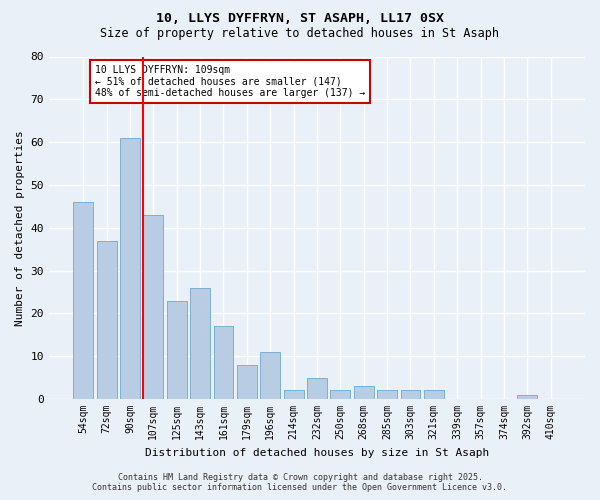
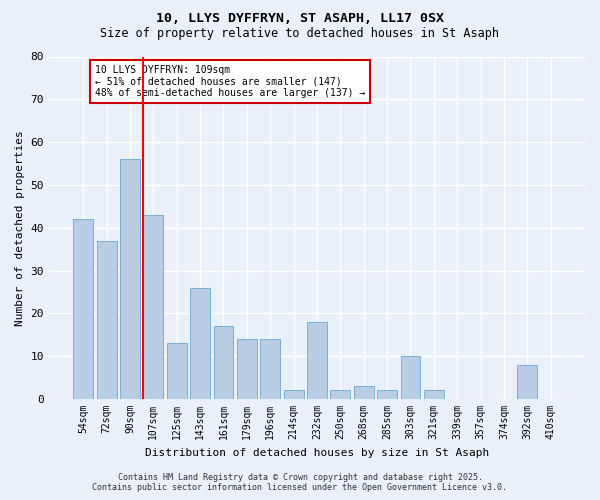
54sqm: 46 -> 42
90sqm: 61 -> 56
125sqm: 23 -> 13
179sqm: 8 -> 14
196sqm: 11 -> 14
232sqm: 5 -> 18
303sqm: 2 -> 10
392sqm: 1 -> 8
